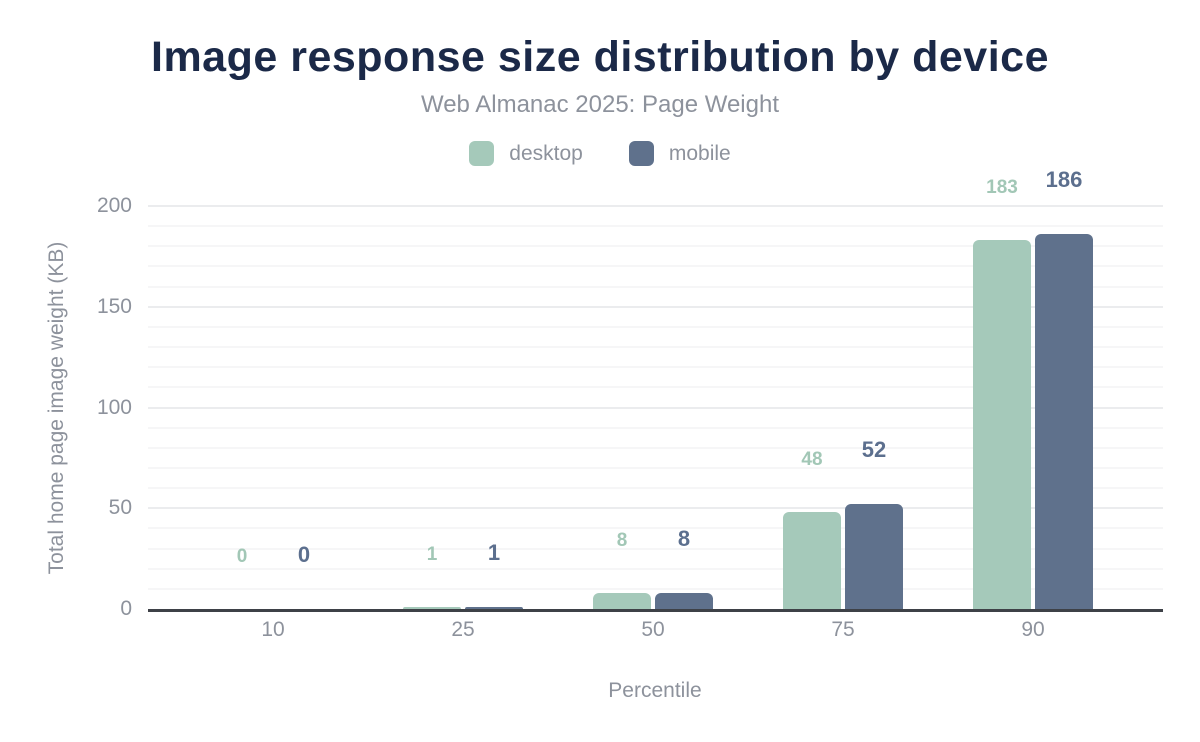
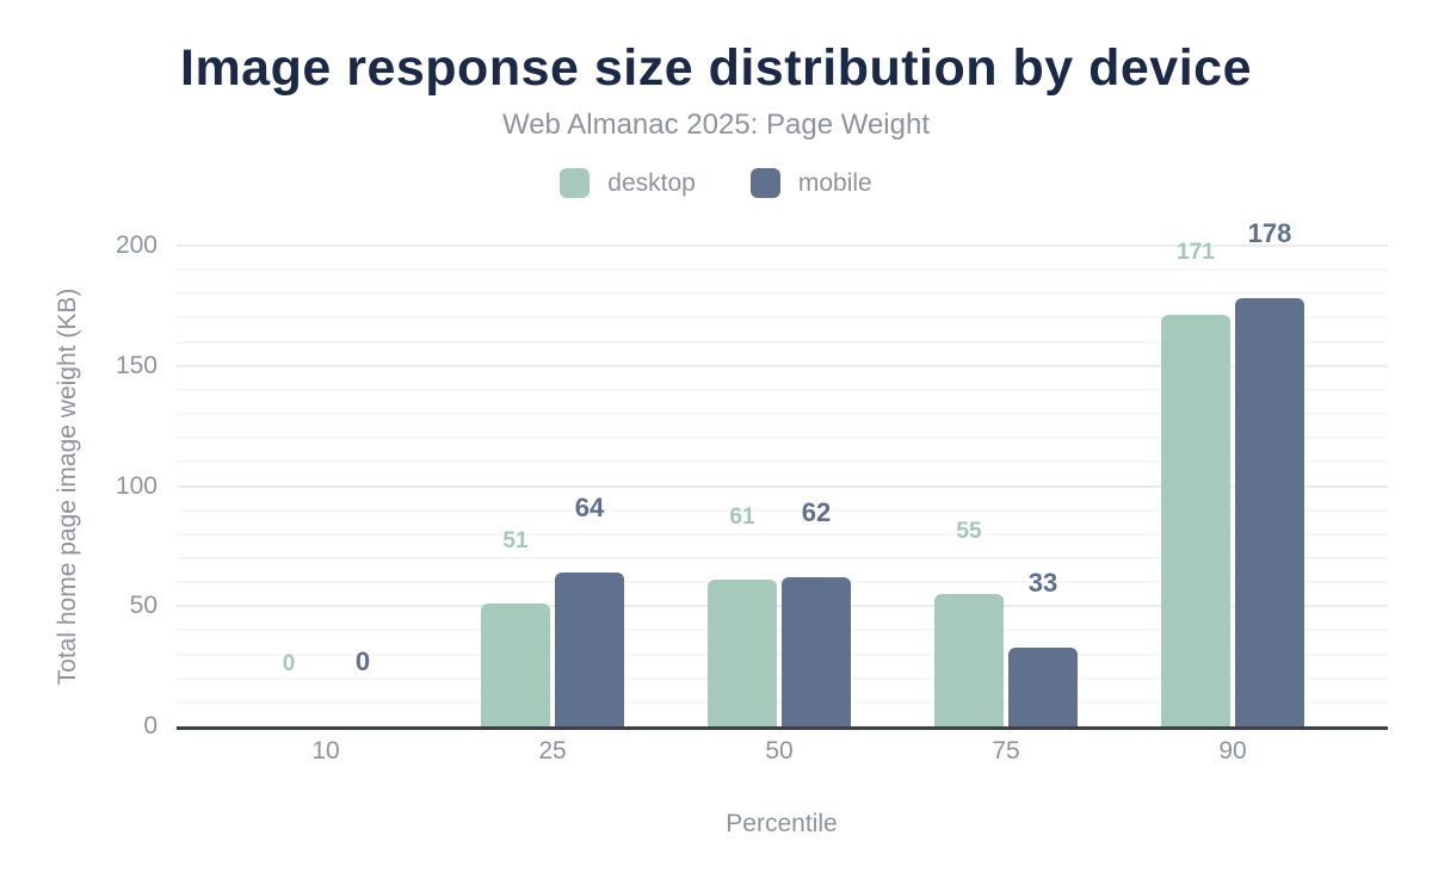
desktop/25: 1 -> 51
mobile/25: 1 -> 64
desktop/50: 8 -> 61
mobile/50: 8 -> 62
desktop/75: 48 -> 55
mobile/75: 52 -> 33
desktop/90: 183 -> 171
mobile/90: 186 -> 178
